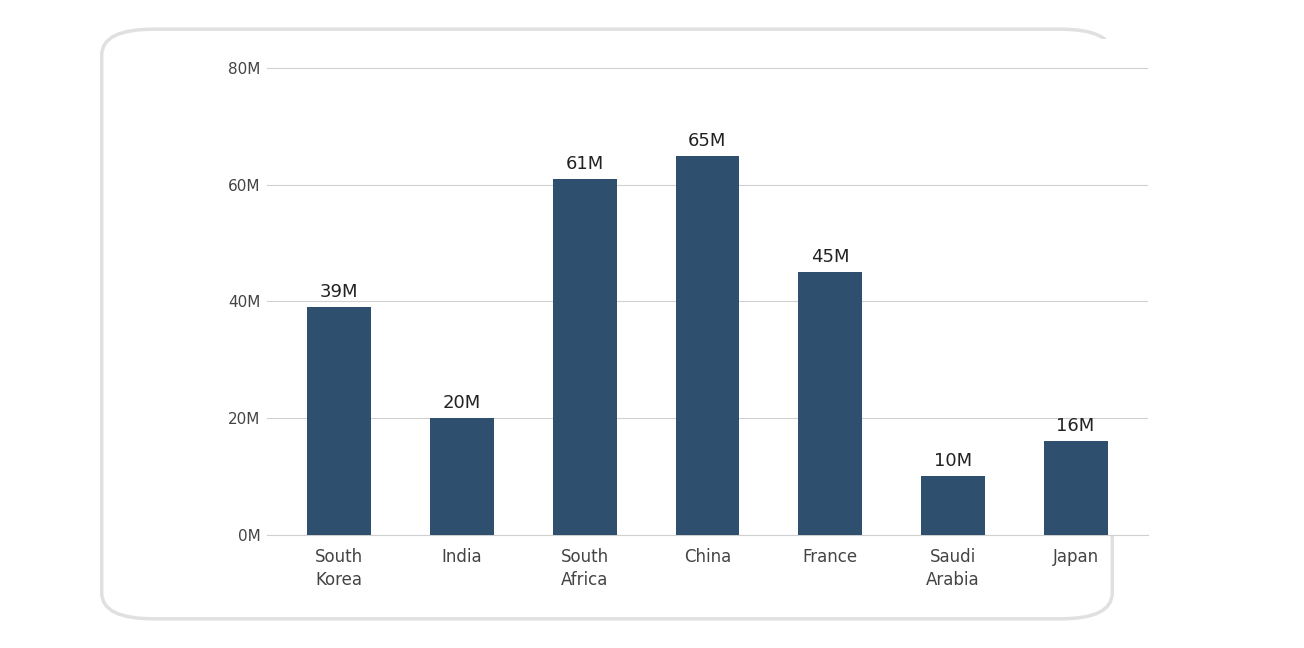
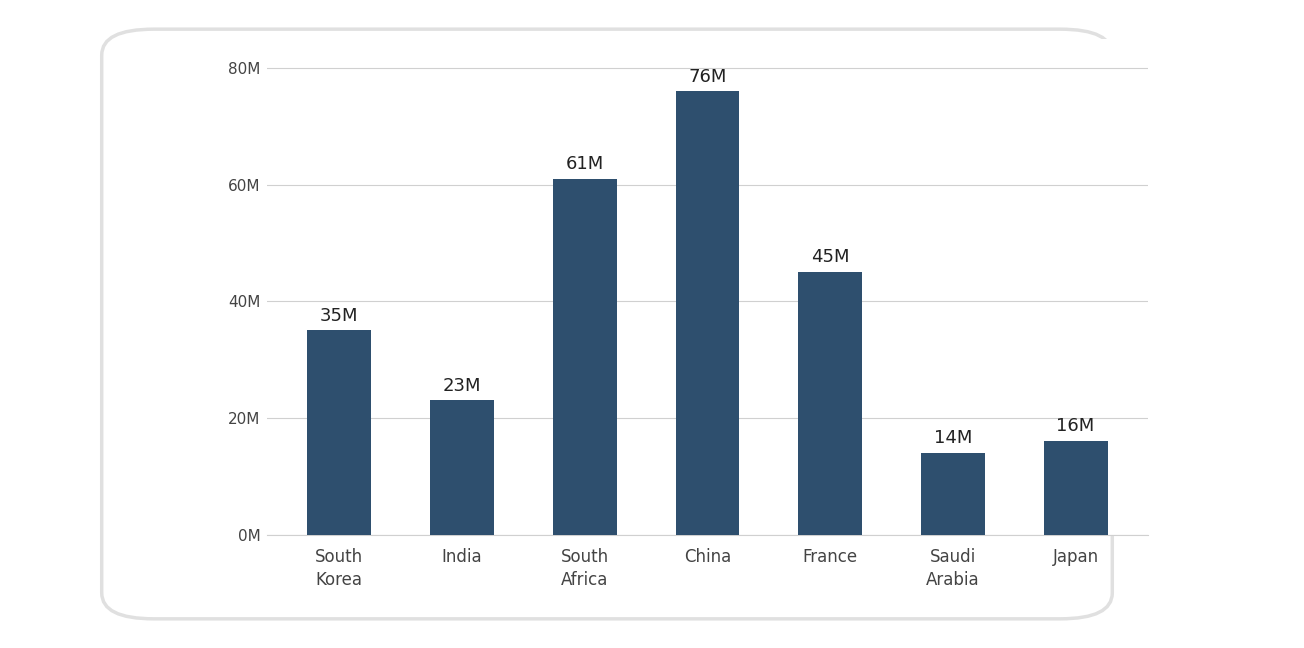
South Korea: 39M -> 35M
India: 20M -> 23M
China: 65M -> 76M
Saudi Arabia: 10M -> 14M
